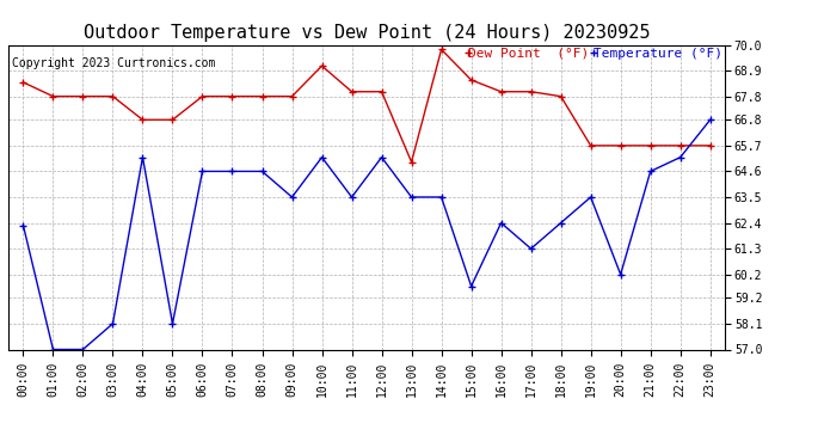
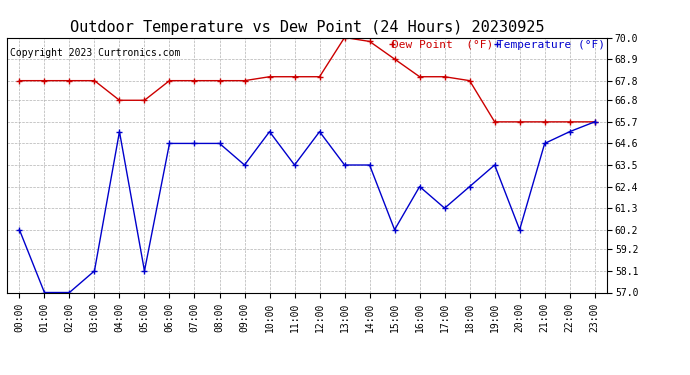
Temperature (°F)/00:00: 62.3 -> 60.2
Dew Point (°F)/00:00: 68.4 -> 67.8
Dew Point (°F)/10:00: 69.1 -> 68.0
Dew Point (°F)/13:00: 65.0 -> 70.0
Temperature (°F)/15:00: 59.7 -> 60.2
Dew Point (°F)/15:00: 68.5 -> 68.9
Temperature (°F)/23:00: 66.8 -> 65.7
